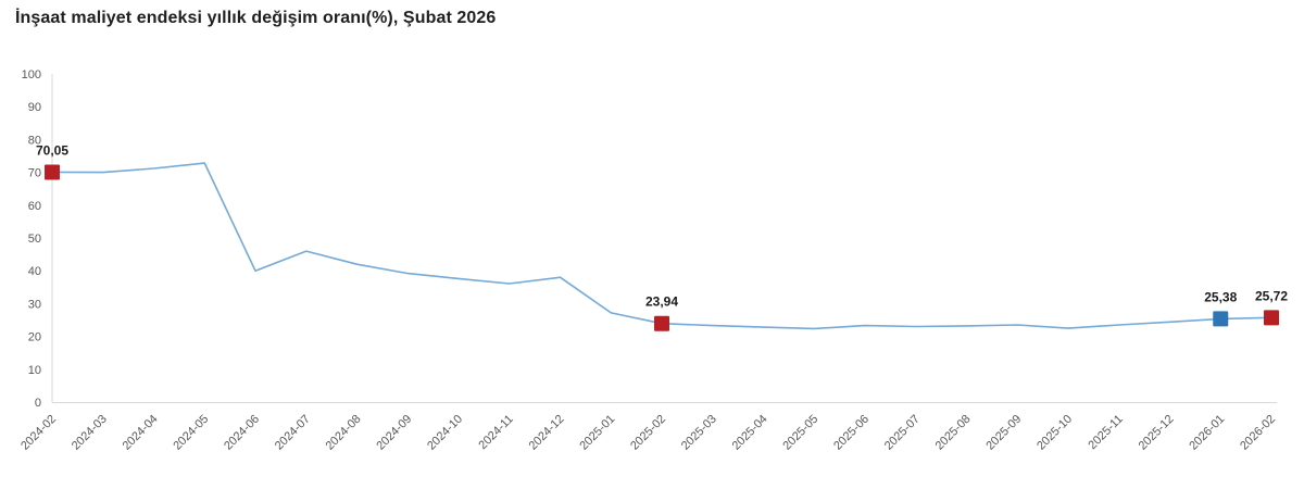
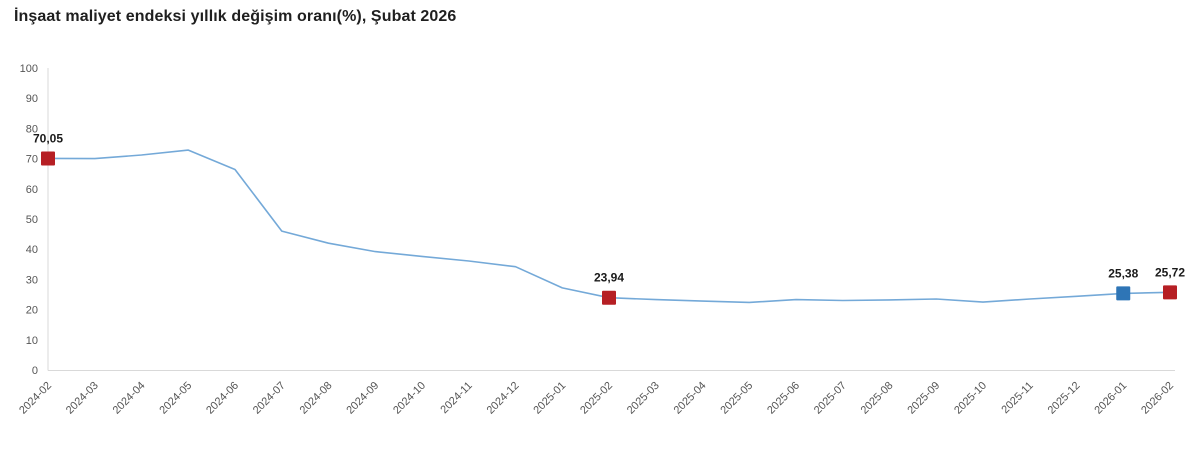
2024-06: 40 -> 66
2024-12: 38 -> 34
